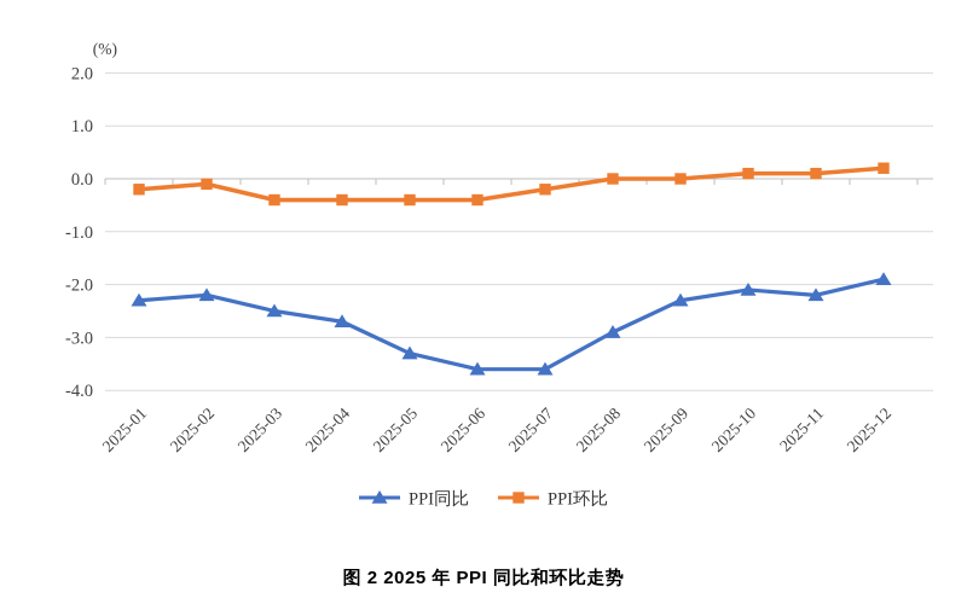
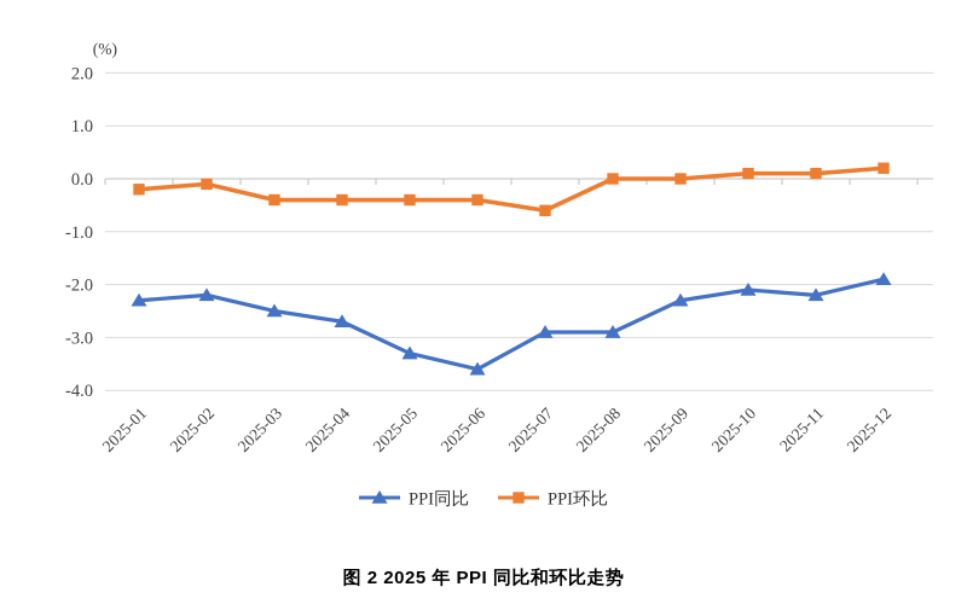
PPI同比/2025-07: -3.6 -> -2.9
PPI环比/2025-07: -0.2 -> -0.6
